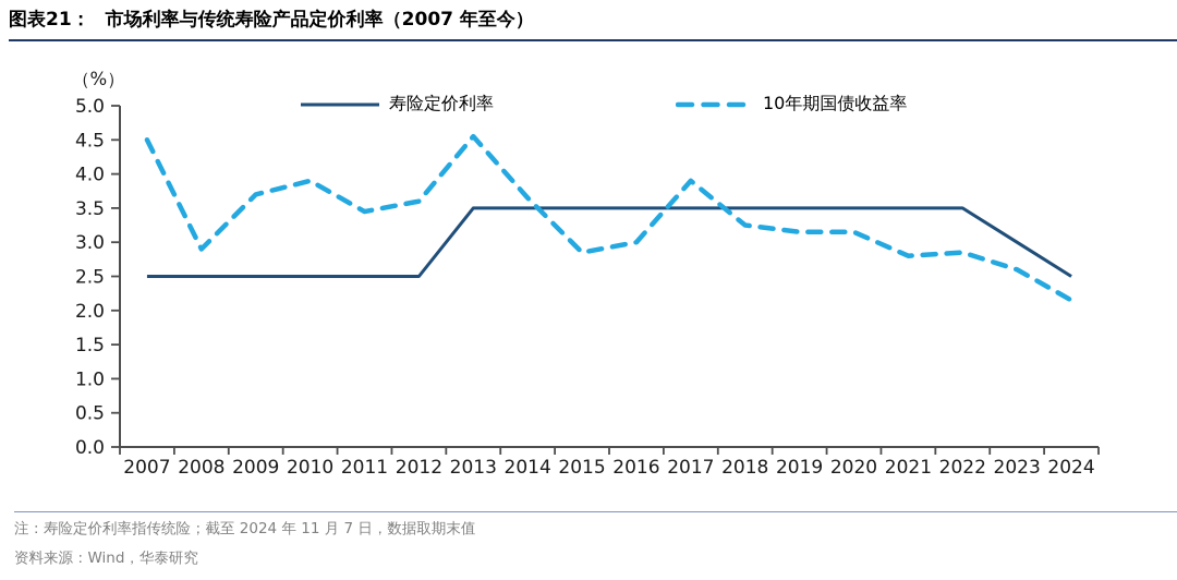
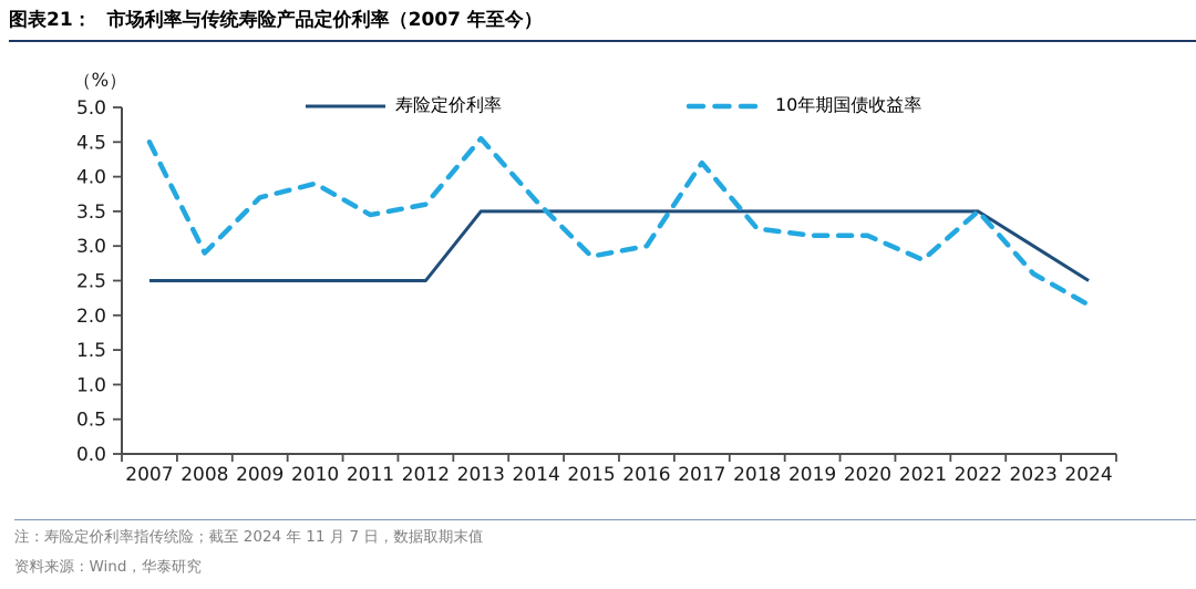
10年期国债收益率/2017: 3.9 -> 4.2
10年期国债收益率/2022: 2.9 -> 3.5
